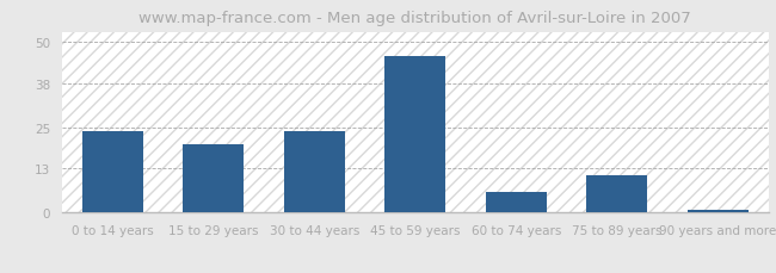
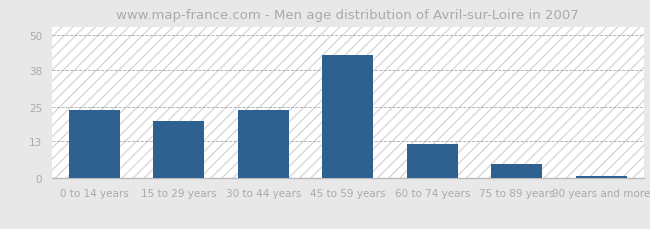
45 to 59 years: 46 -> 43
60 to 74 years: 6 -> 12
75 to 89 years: 11 -> 5
